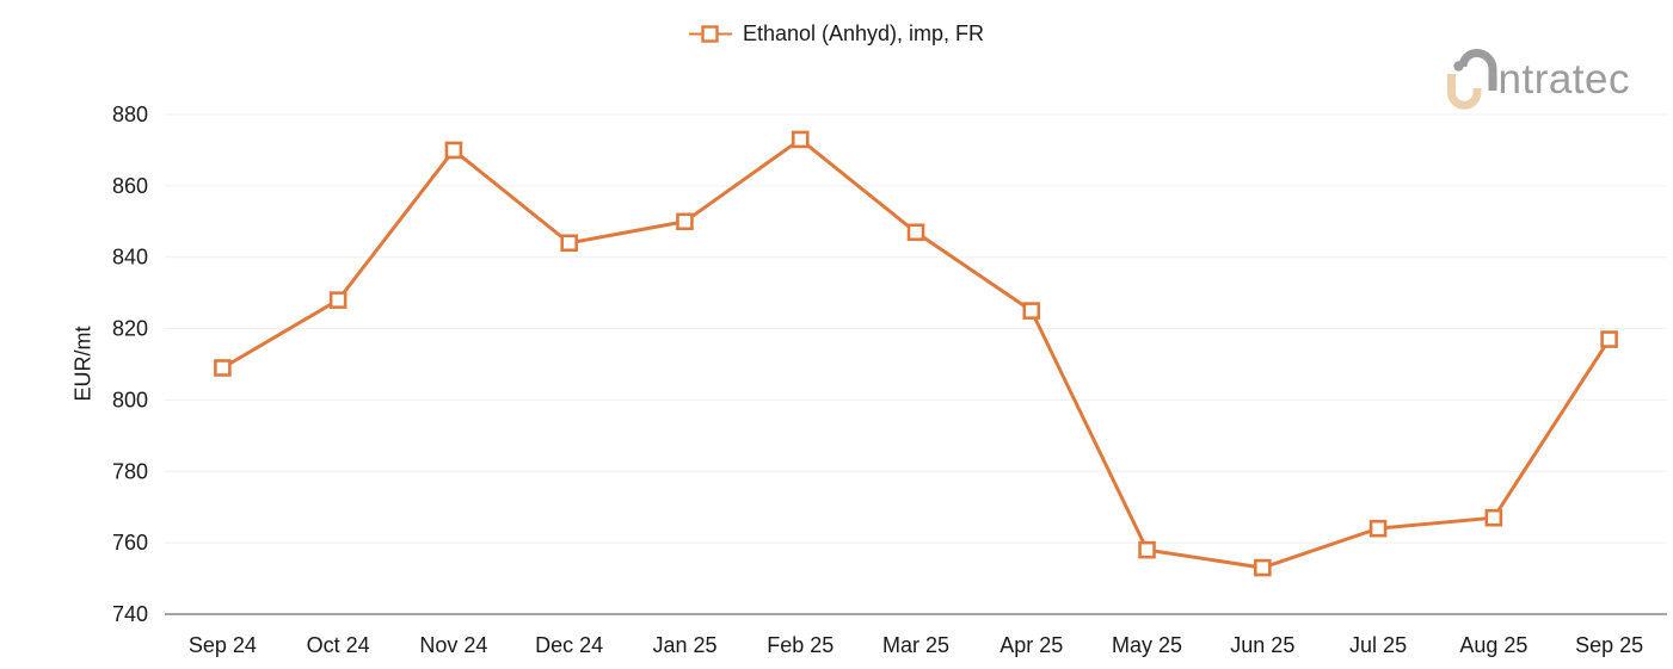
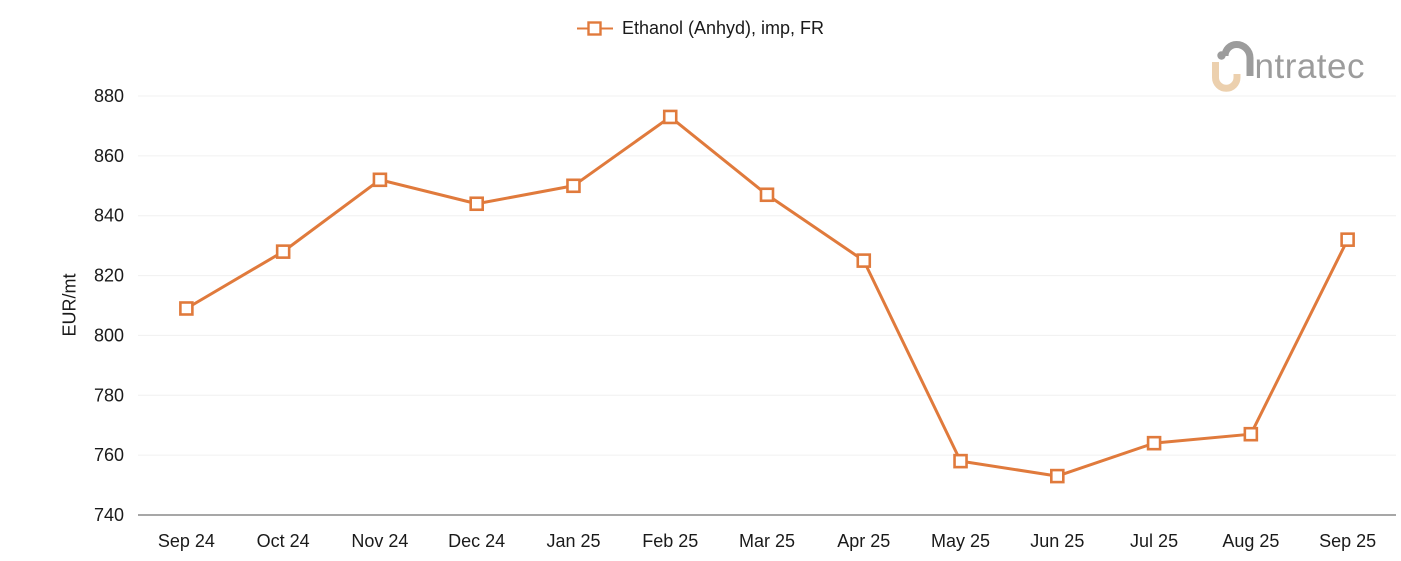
Nov 24: 870 -> 852
Sep 25: 817 -> 832
